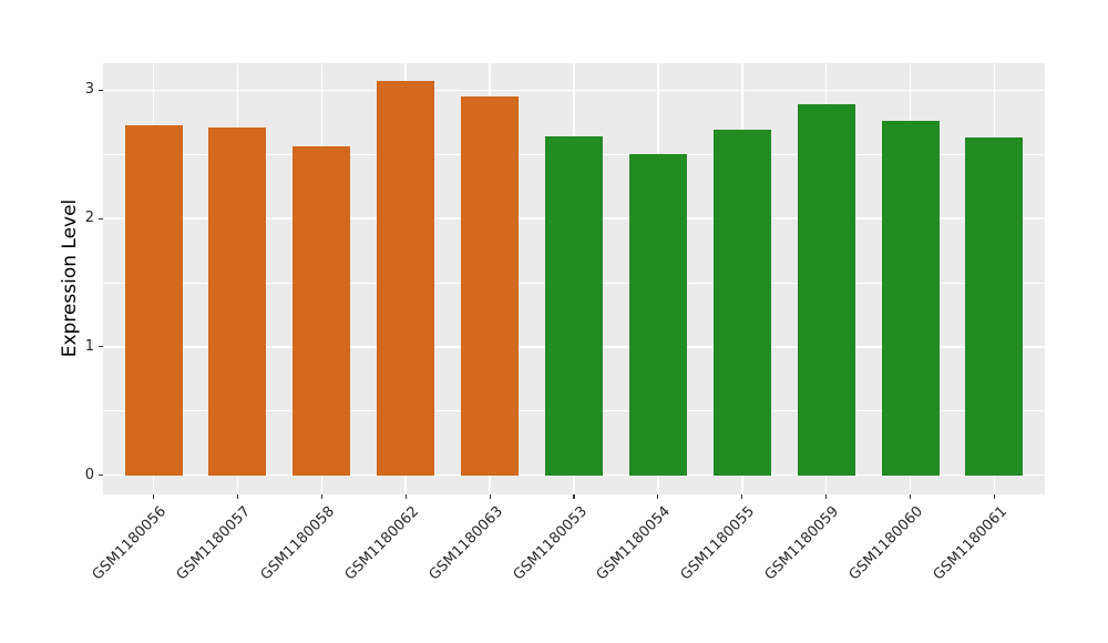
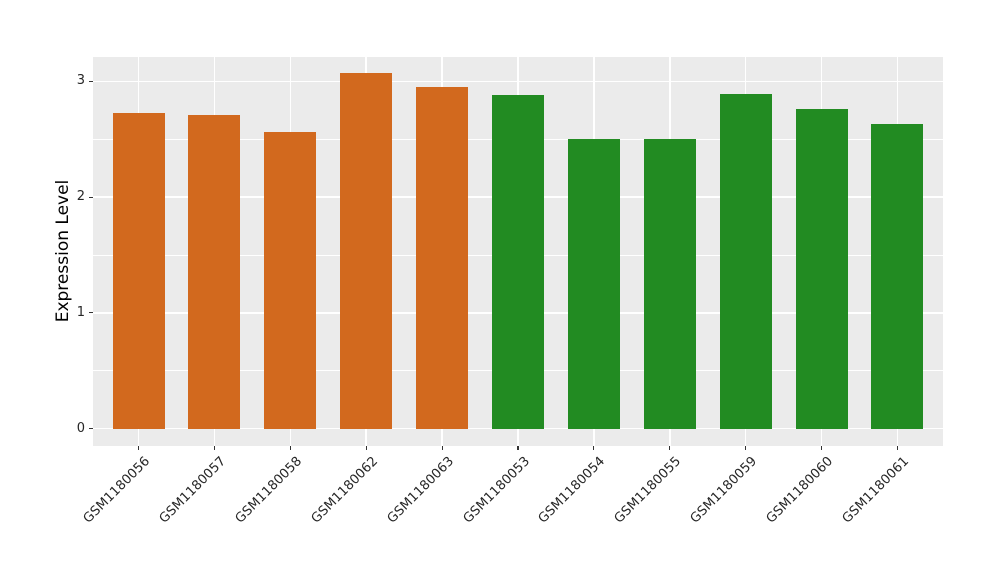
GSM1180053: 2.64 -> 2.88
GSM1180055: 2.69 -> 2.50
